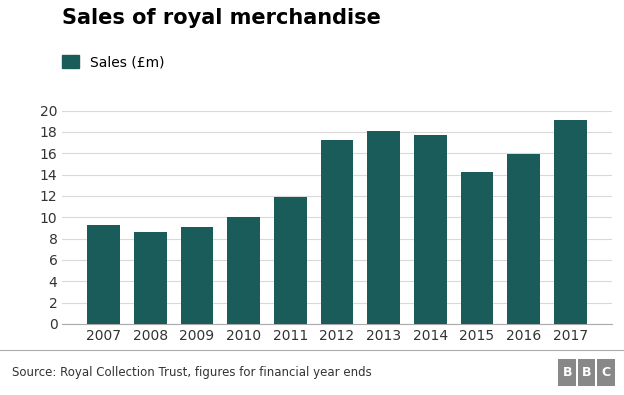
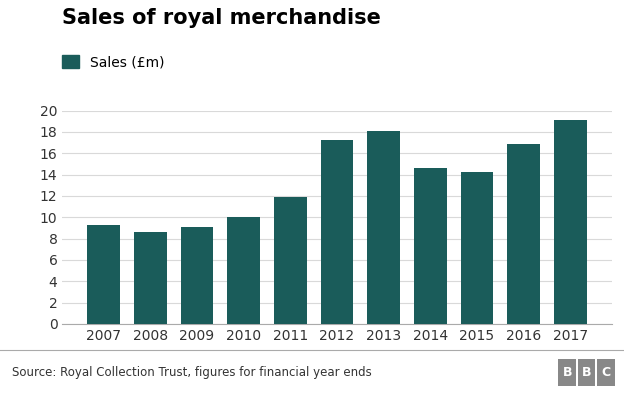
2014: 17.7 -> 14.6
2016: 15.9 -> 16.9
